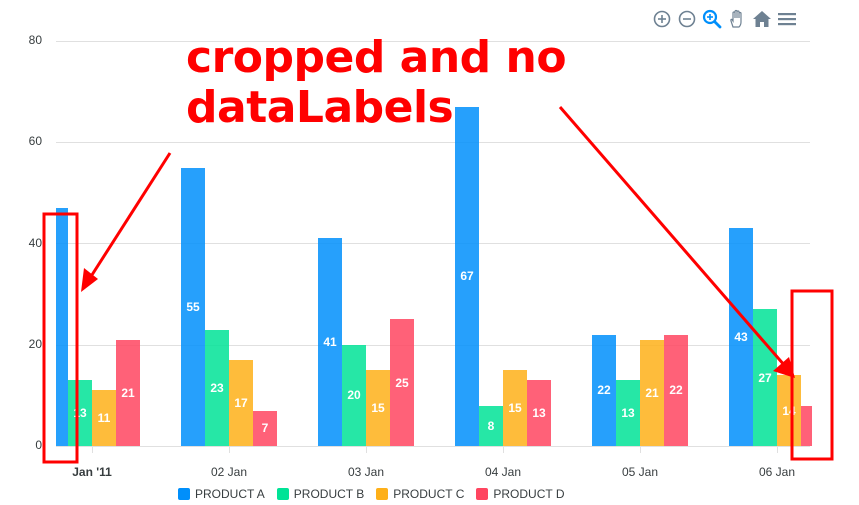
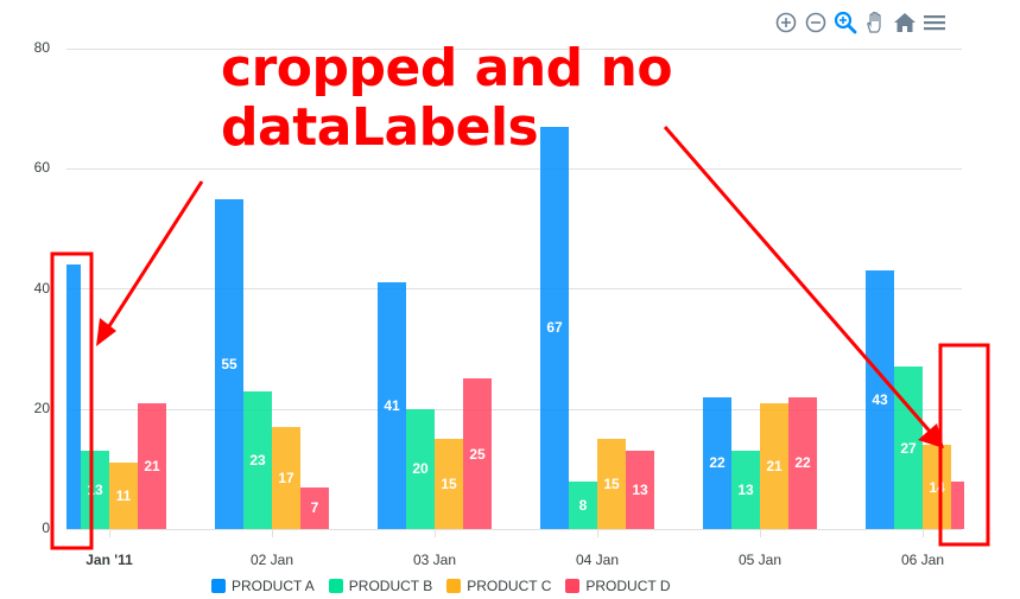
PRODUCT A/Jan '11: 47 -> 44
